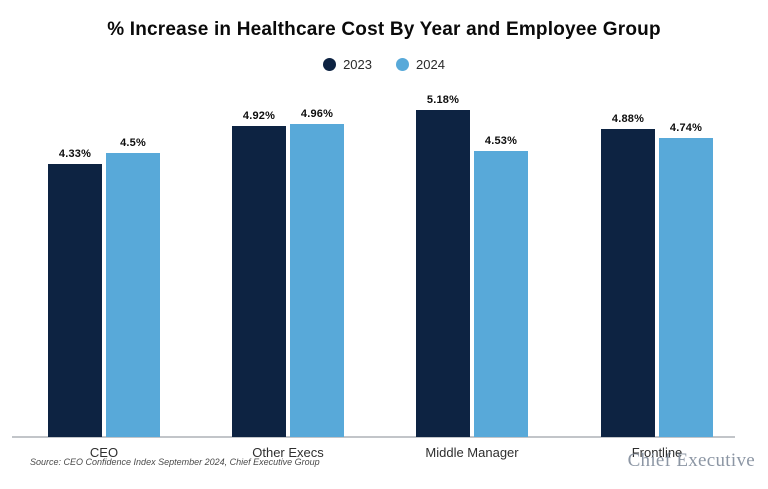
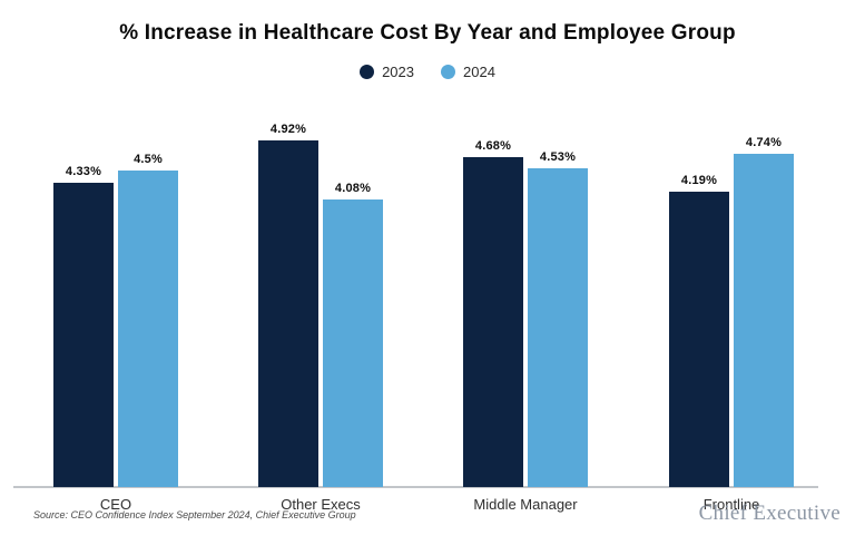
2024/Other Execs: 4.96% -> 4.08%
2023/Middle Manager: 5.18% -> 4.68%
2023/Frontline: 4.88% -> 4.19%
